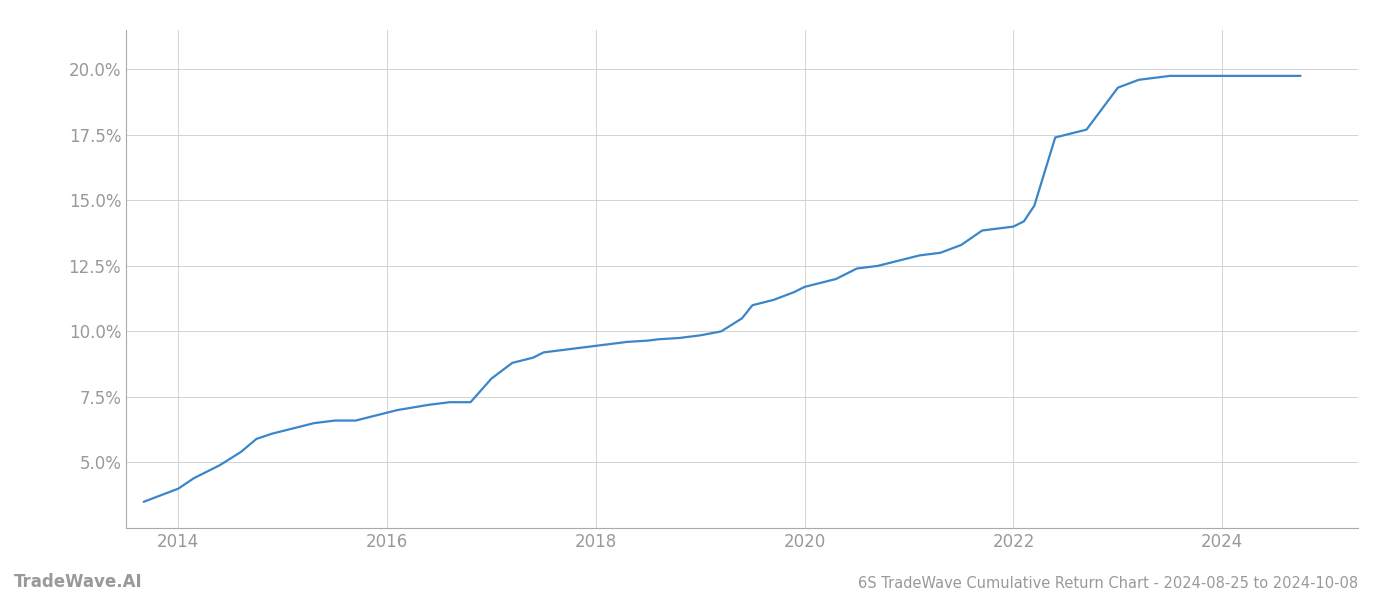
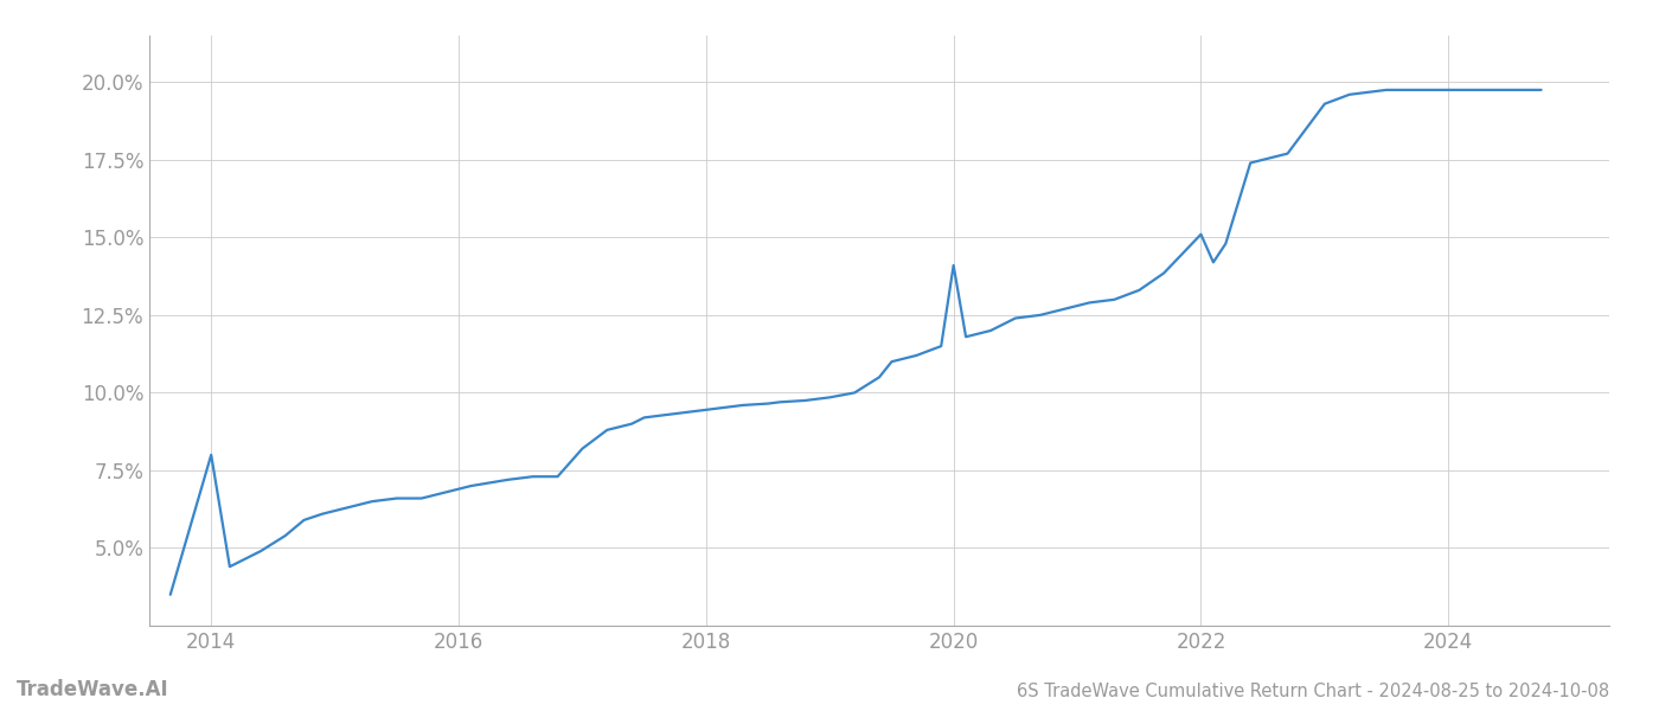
2014: 4.00% -> 8.00%
2020: 11.70% -> 14.10%
2022: 14.00% -> 15.10%
